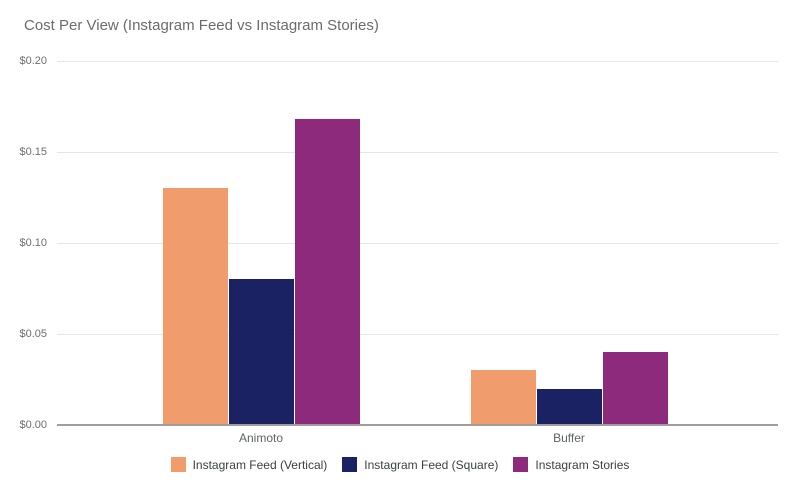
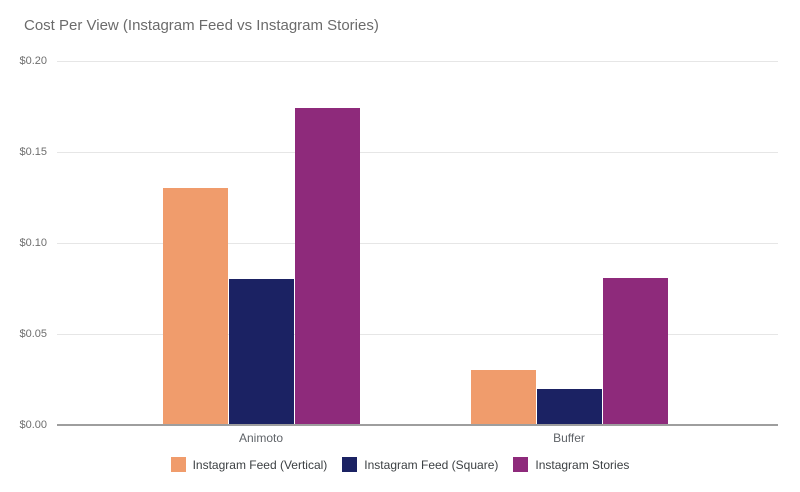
Instagram Stories/Animoto: $0.168 -> $0.174
Instagram Stories/Buffer: $0.040 -> $0.081
